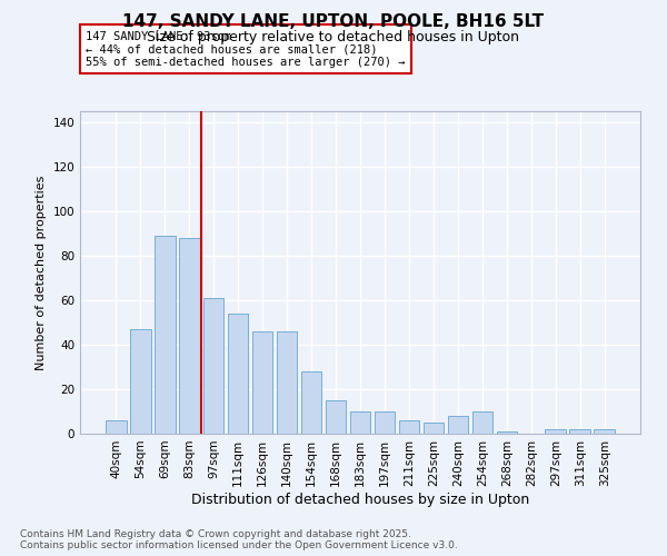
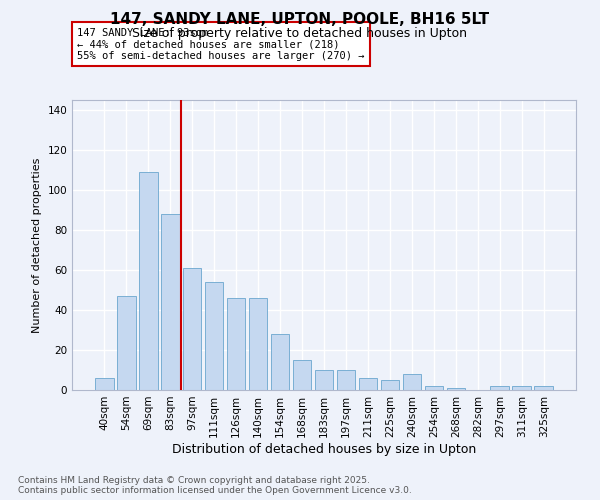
69sqm: 89 -> 109
254sqm: 10 -> 2
